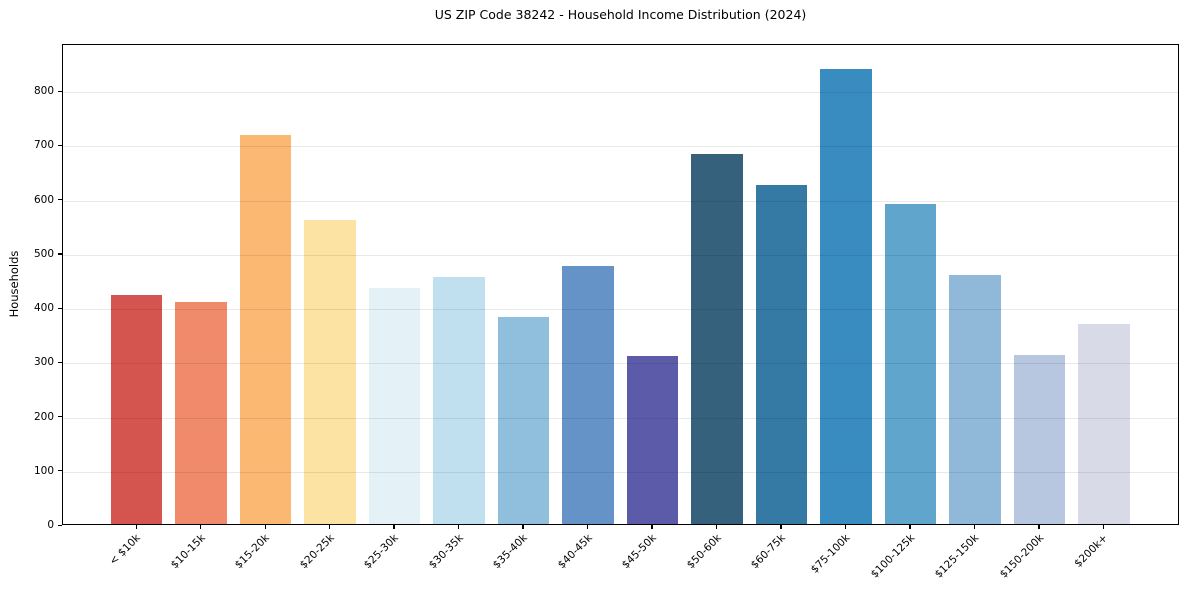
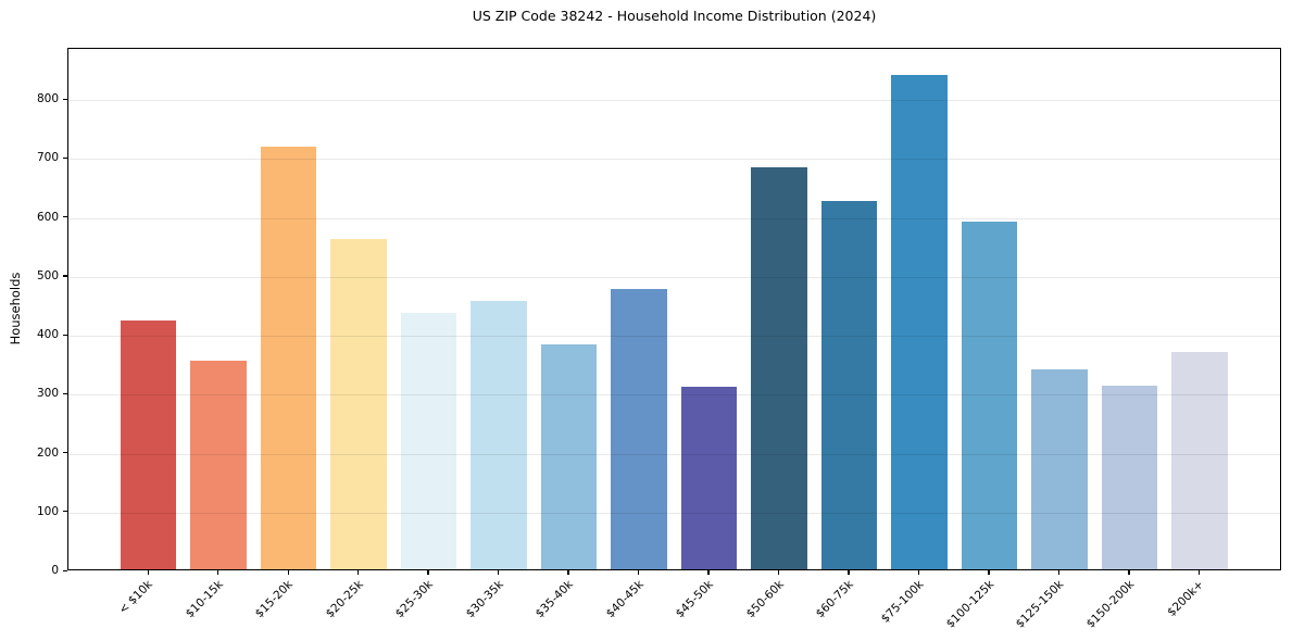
$10-15k: 410 -> 360
$125-150k: 460 -> 340
